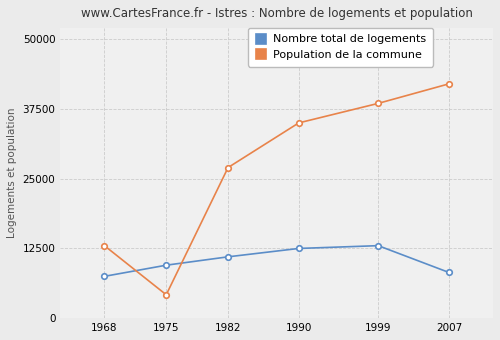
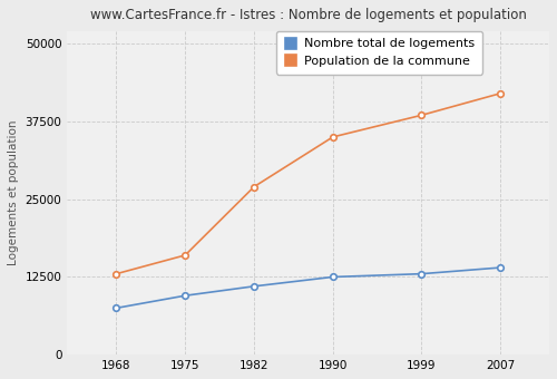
Population de la commune/1975: 4200 -> 16000
Nombre total de logements/2007: 8200 -> 14000
